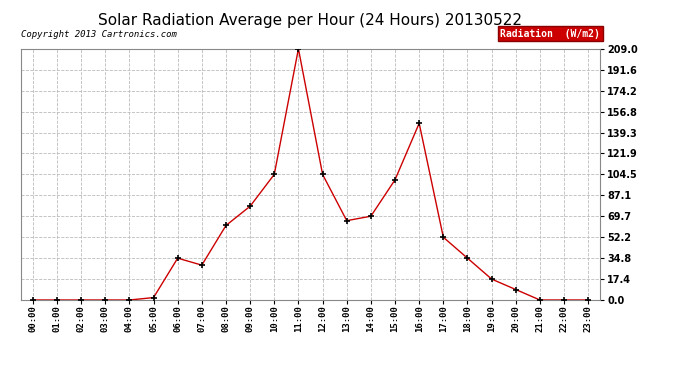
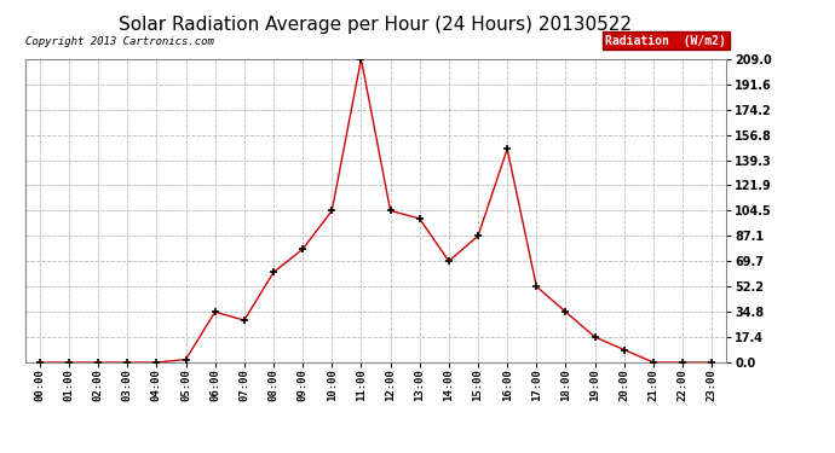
13:00: 66 -> 99
15:00: 100 -> 87
